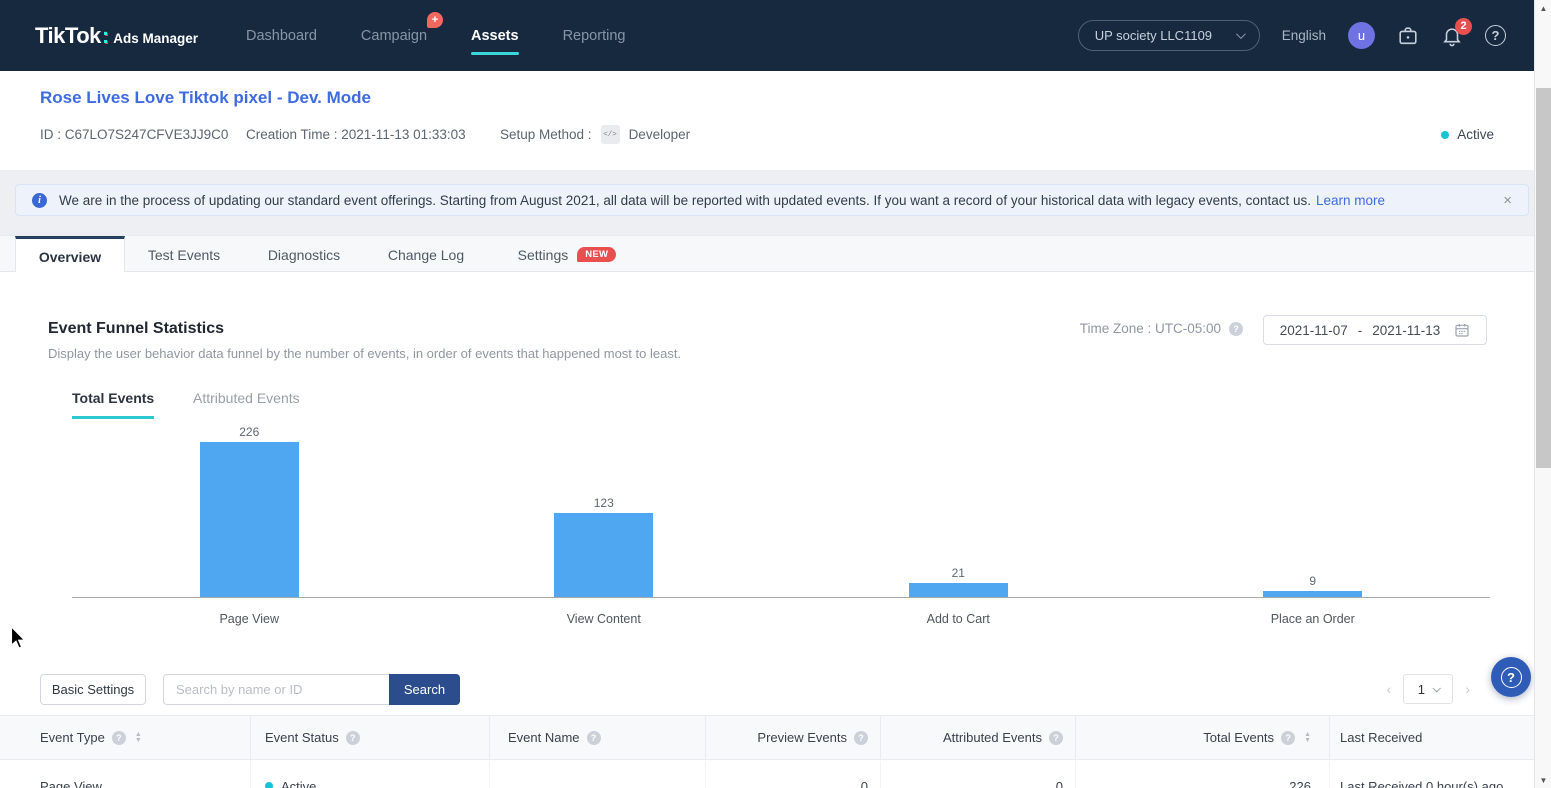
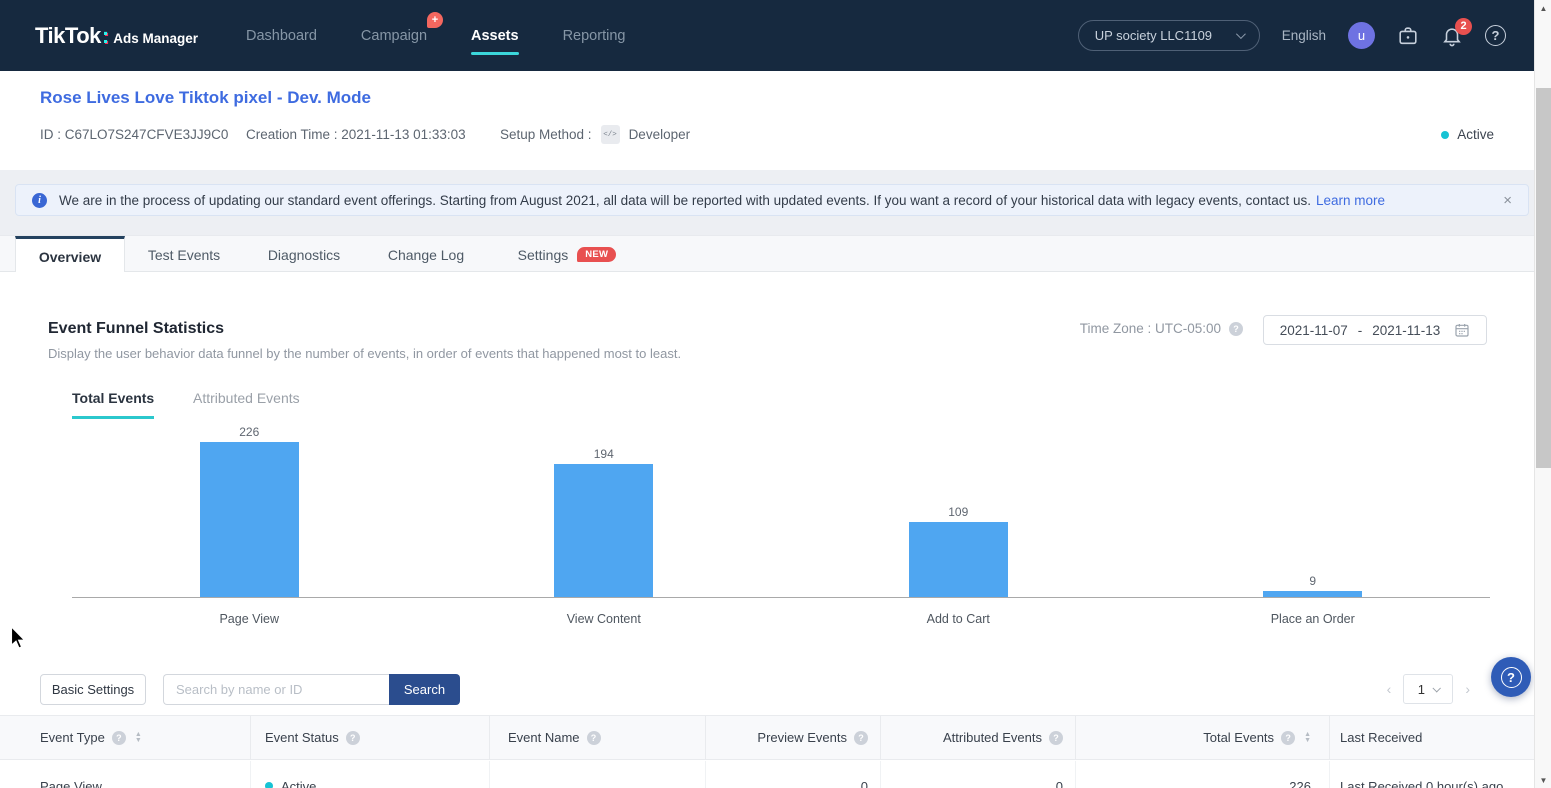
View Content: 123 -> 194
Add to Cart: 21 -> 109
